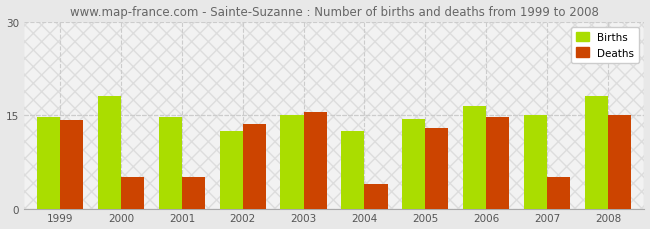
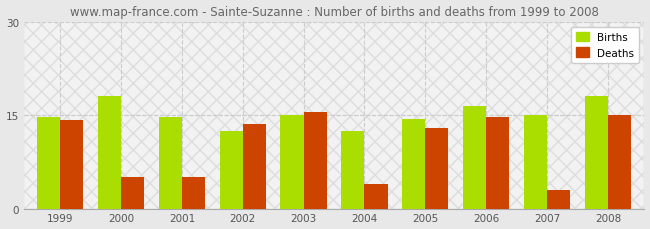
Deaths/2007: 5.0 -> 3.0
